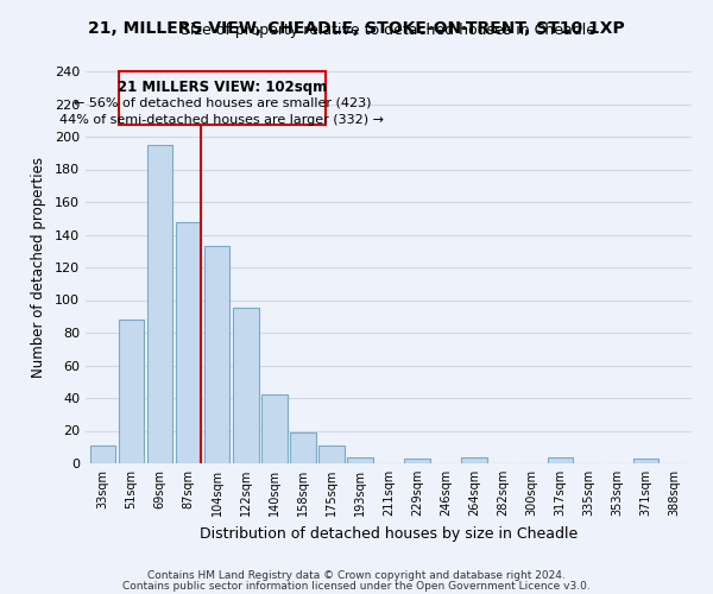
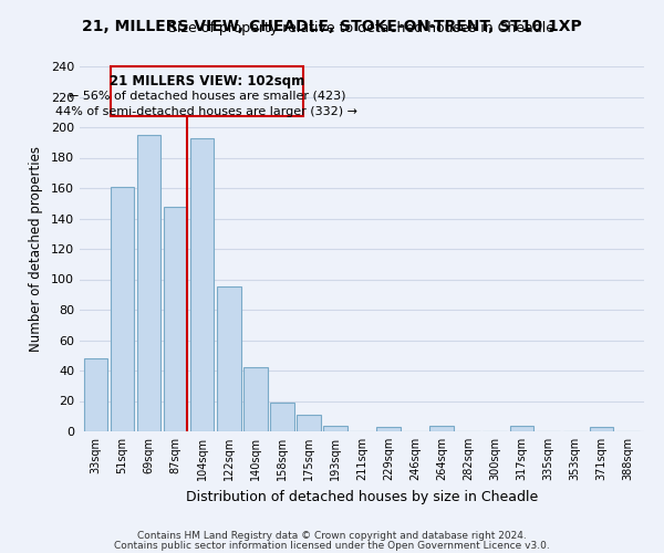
33sqm: 11 -> 48
51sqm: 88 -> 161
104sqm: 133 -> 193
